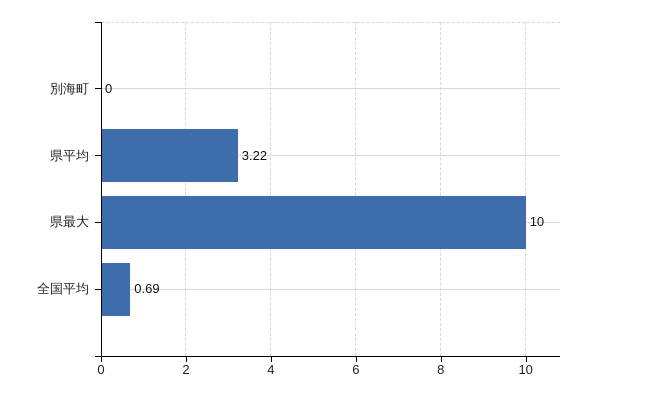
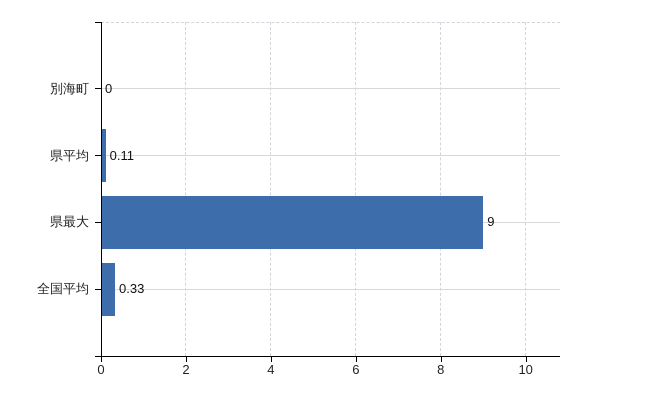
県平均: 3.22 -> 0.11
県最大: 10 -> 9
全国平均: 0.69 -> 0.33
